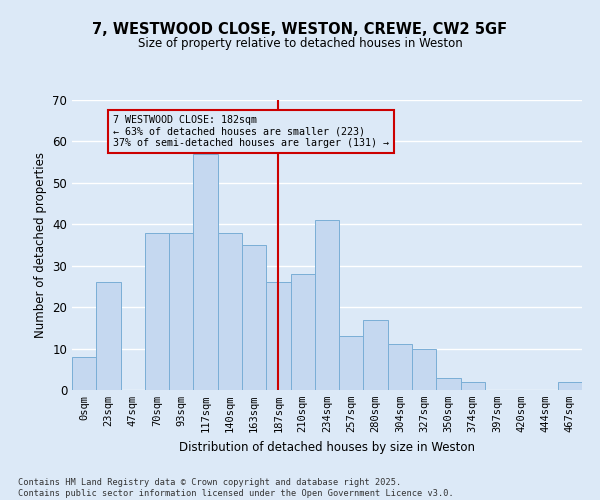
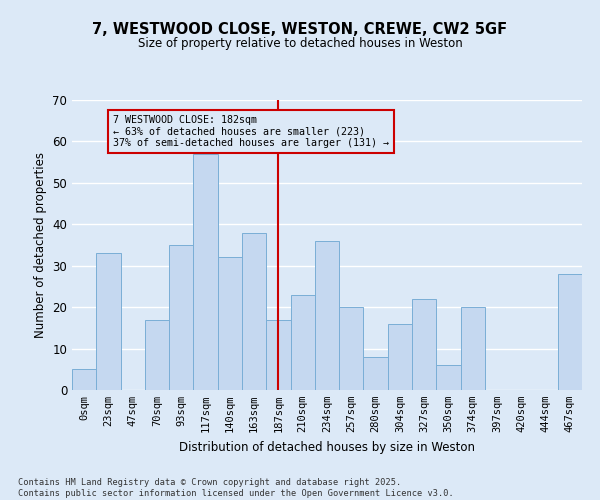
0sqm: 8 -> 5
23sqm: 26 -> 33
70sqm: 38 -> 17
93sqm: 38 -> 35
140sqm: 38 -> 32
163sqm: 35 -> 38
187sqm: 26 -> 17
210sqm: 28 -> 23
234sqm: 41 -> 36
257sqm: 13 -> 20
280sqm: 17 -> 8
304sqm: 11 -> 16
327sqm: 10 -> 22
350sqm: 3 -> 6
374sqm: 2 -> 20
467sqm: 2 -> 28
